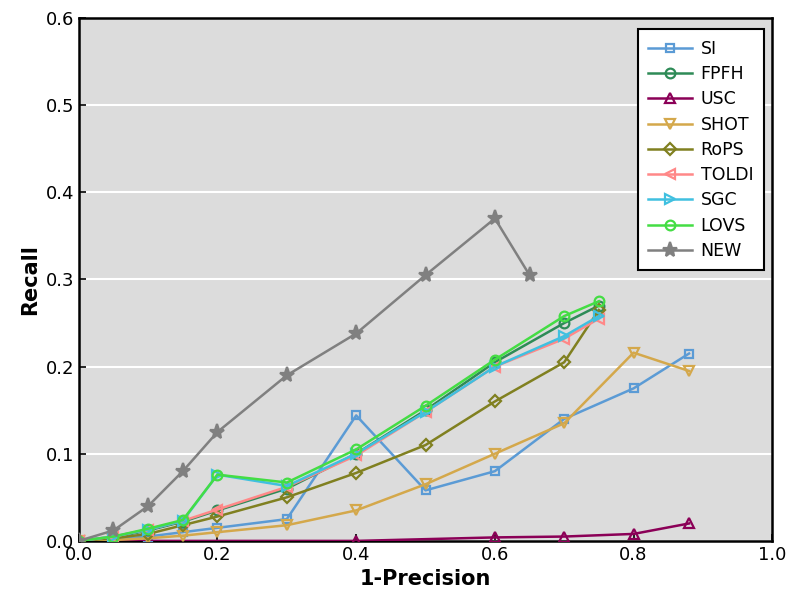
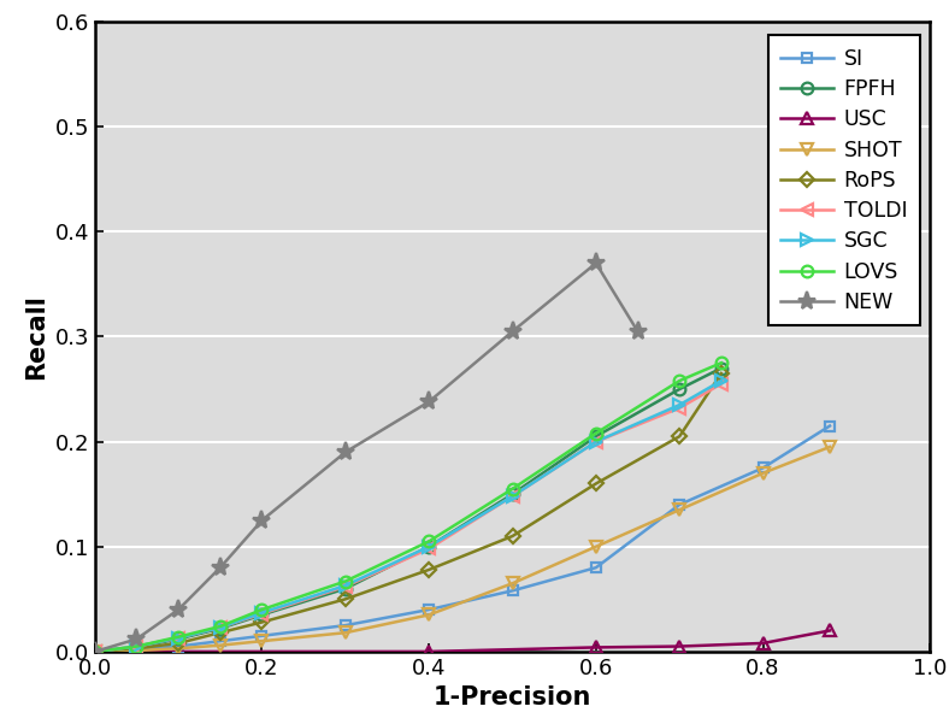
SGC/0.2: 0.076 -> 0.037
LOVS/0.2: 0.076 -> 0.040
SI/0.4: 0.144 -> 0.040
SHOT/0.8: 0.216 -> 0.170
